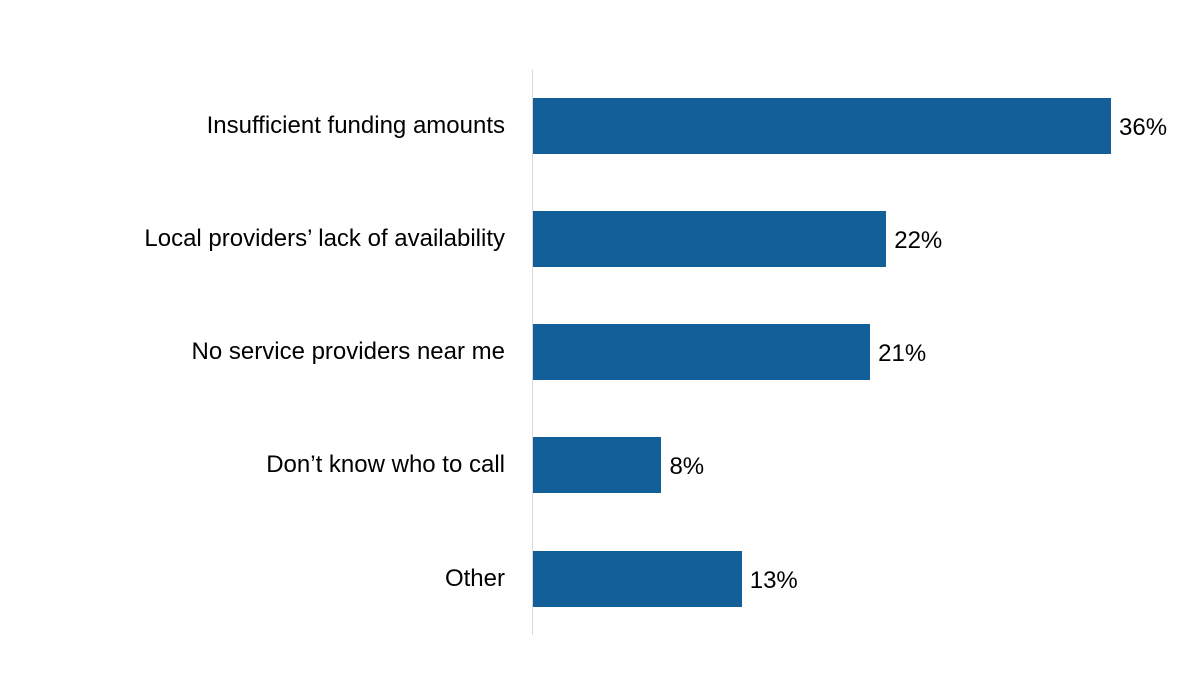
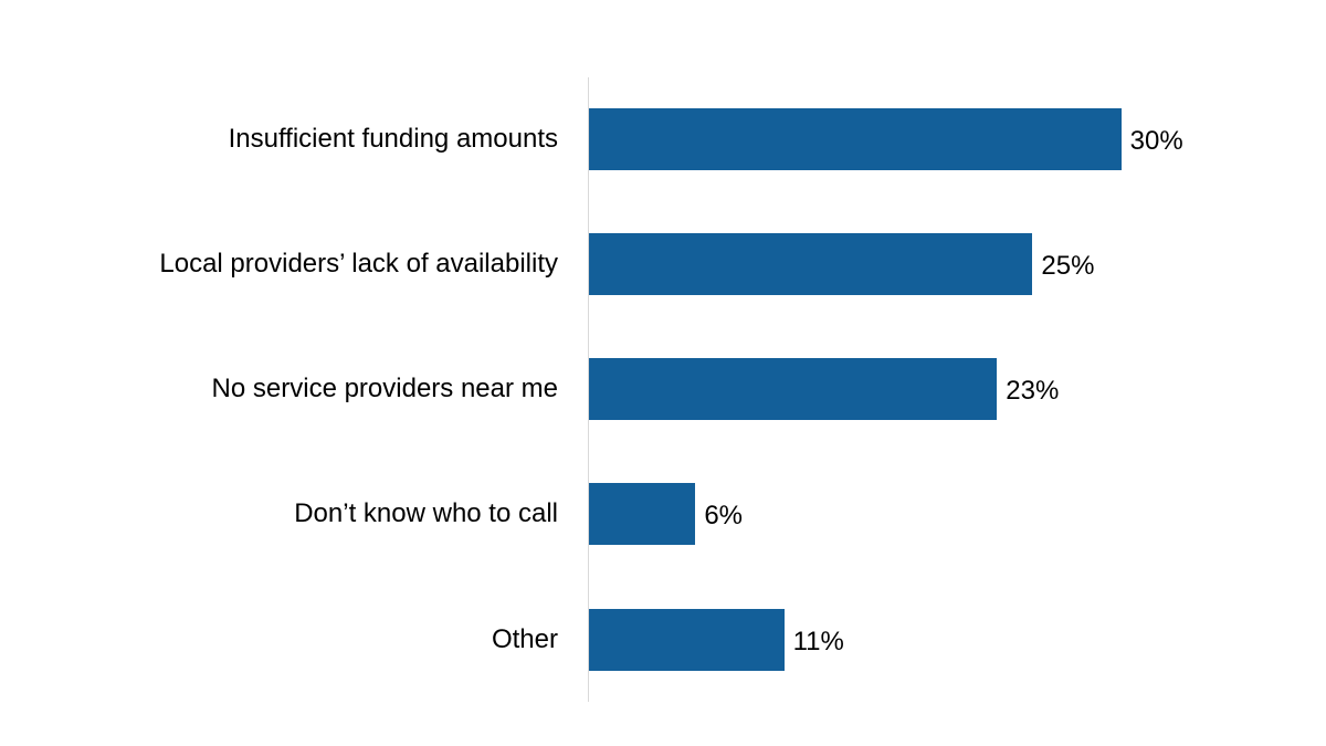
Insufficient funding amounts: 36% -> 30%
Local providers’ lack of availability: 22% -> 25%
No service providers near me: 21% -> 23%
Don’t know who to call: 8% -> 6%
Other: 13% -> 11%
